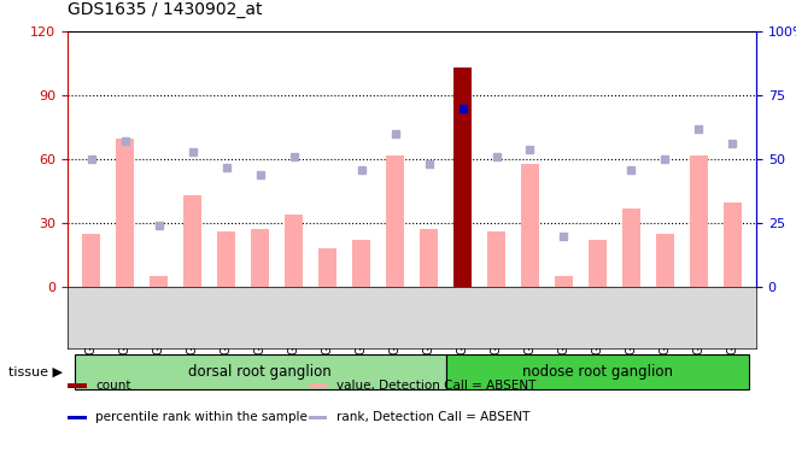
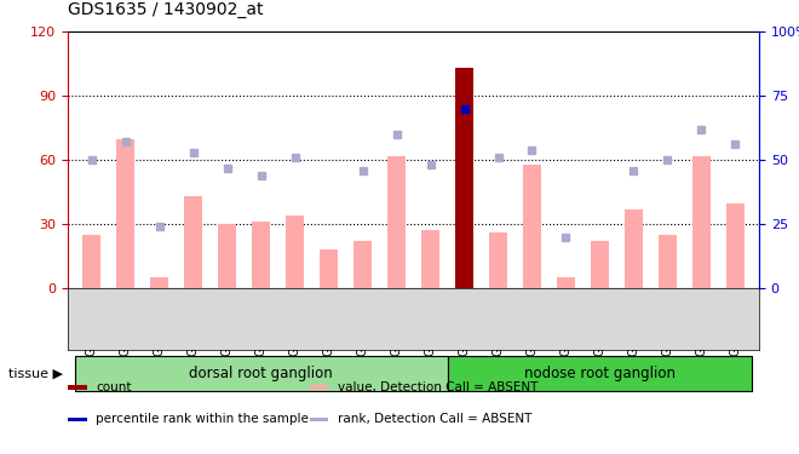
GSM63679: 26 -> 30
GSM63680: 27 -> 31
